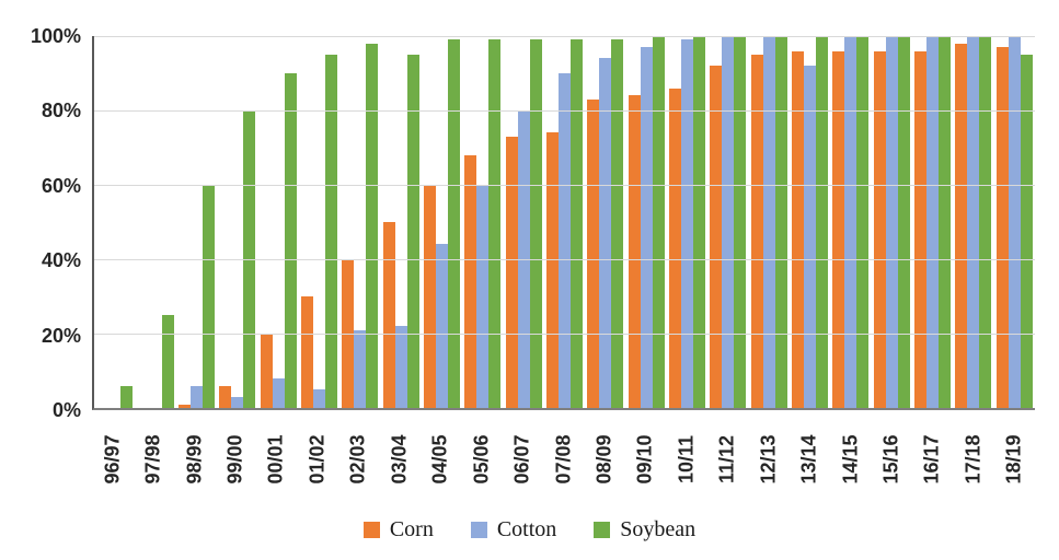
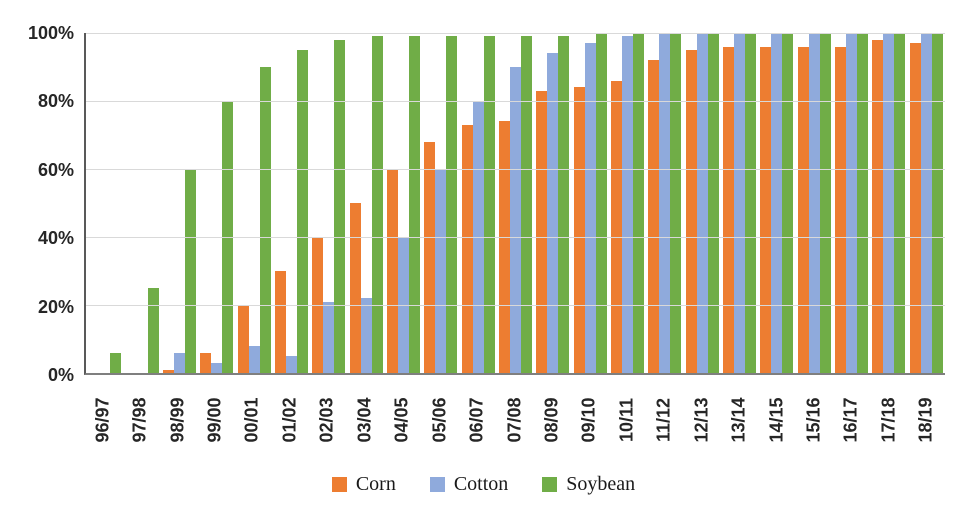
Soybean/03/04: 95% -> 99%
Cotton/04/05: 44% -> 40%
Cotton/13/14: 92% -> 100%
Soybean/18/19: 95% -> 100%
